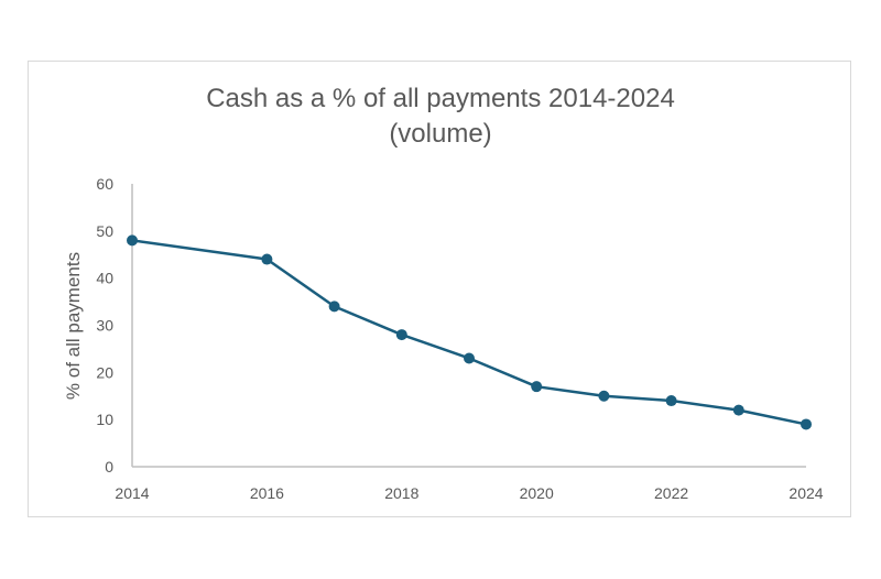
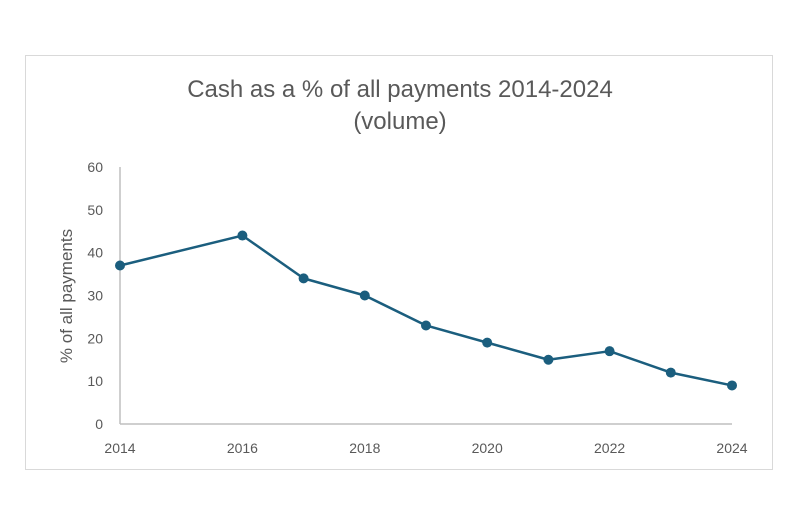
2014: 48 -> 37
2018: 28 -> 30
2020: 17 -> 19
2022: 14 -> 17
